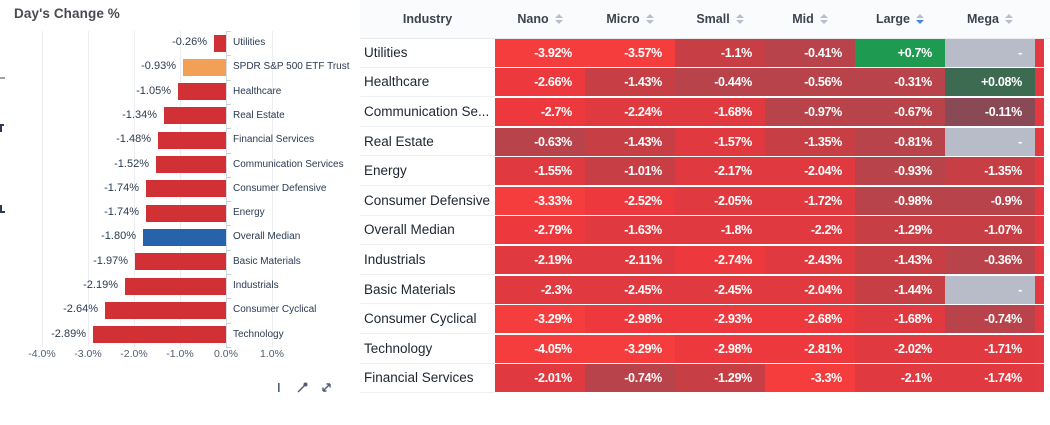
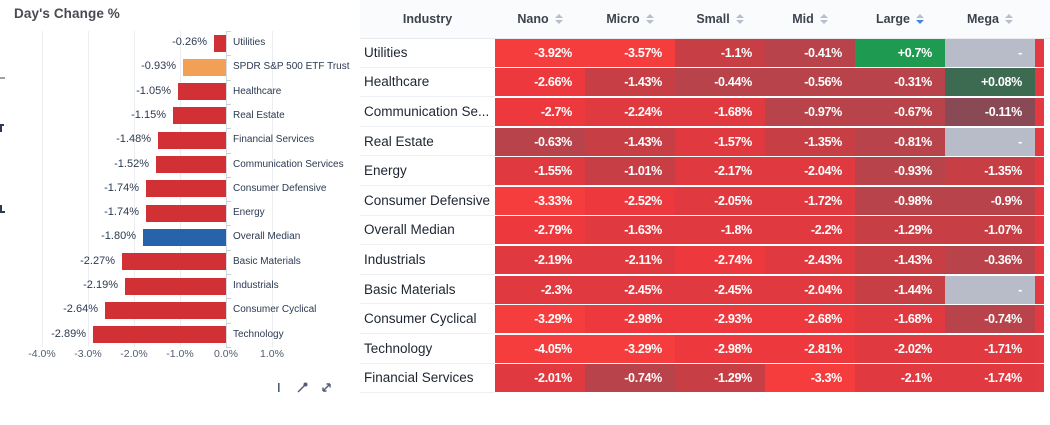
Real Estate: -1.34% -> -1.15%
Basic Materials: -1.97% -> -2.27%
